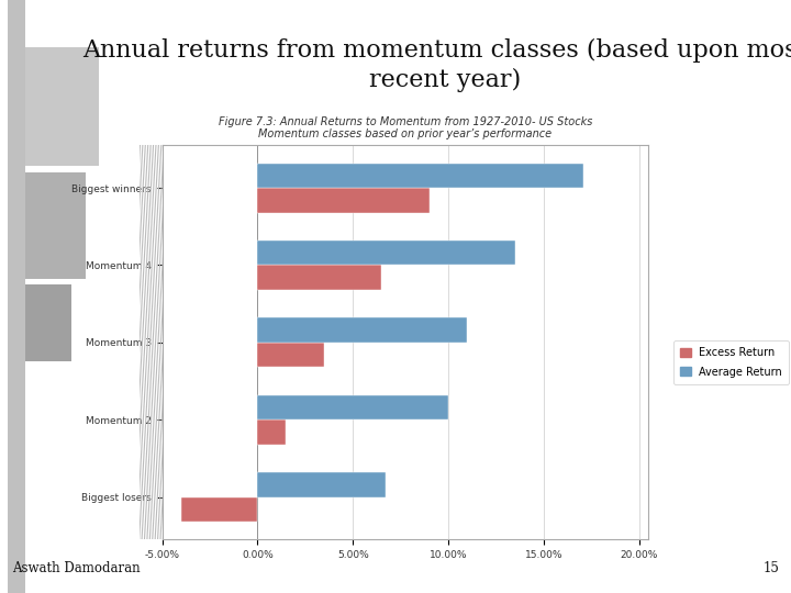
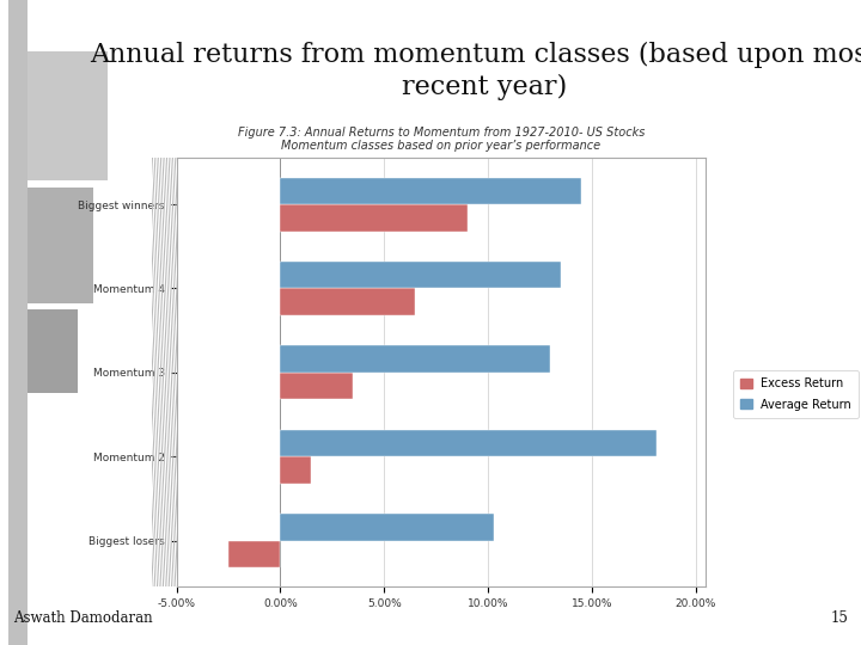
Average Return/Biggest winners: 17.1% -> 14.5%
Average Return/Momentum 3: 11.0% -> 13.0%
Average Return/Momentum 2: 10.0% -> 18.1%
Average Return/Biggest losers: 6.7% -> 10.3%
Excess Return/Biggest losers: -4.0% -> -2.5%
